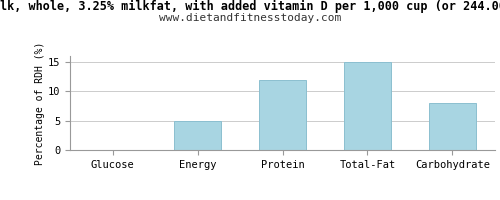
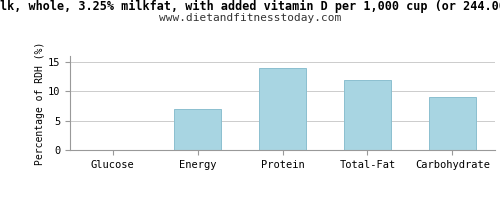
Energy: 5 -> 7
Protein: 12 -> 14
Total-Fat: 15 -> 12
Carbohydrate: 8 -> 9
